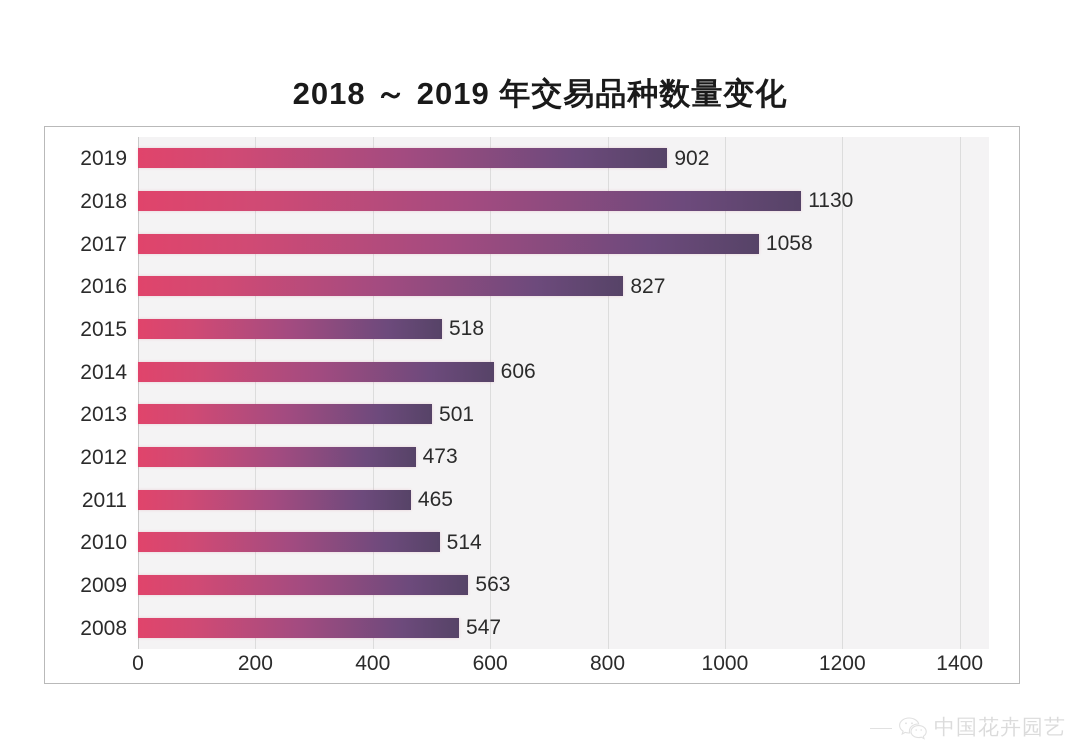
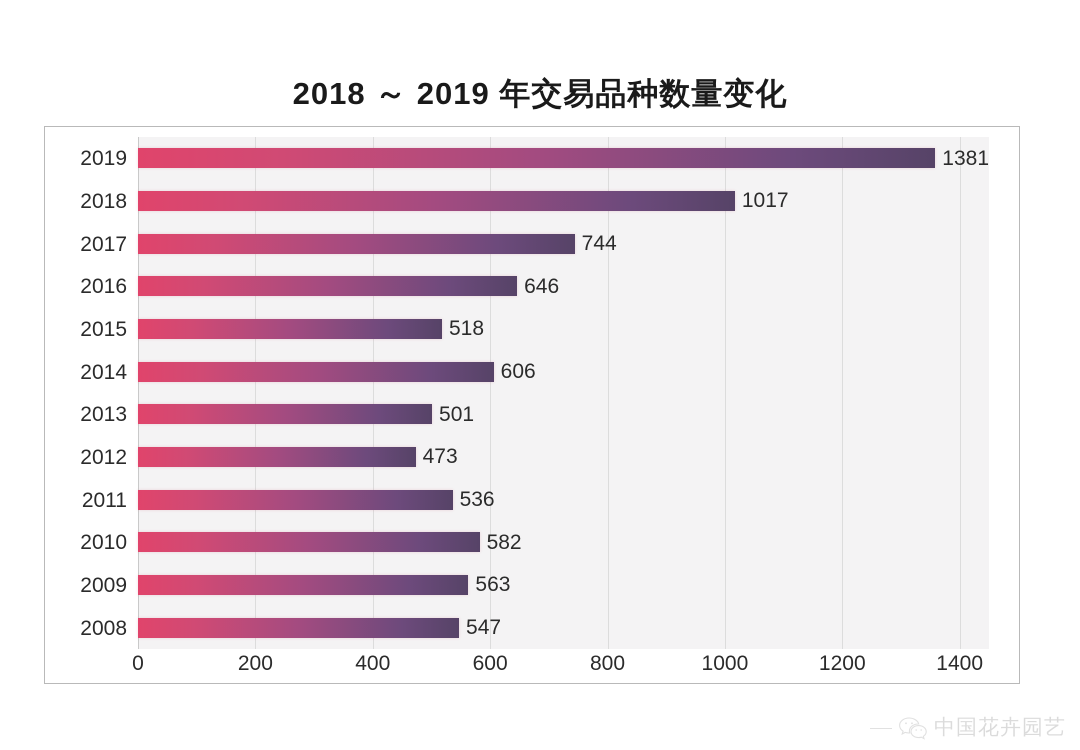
2019: 902 -> 1381
2018: 1130 -> 1017
2017: 1058 -> 744
2016: 827 -> 646
2011: 465 -> 536
2010: 514 -> 582
